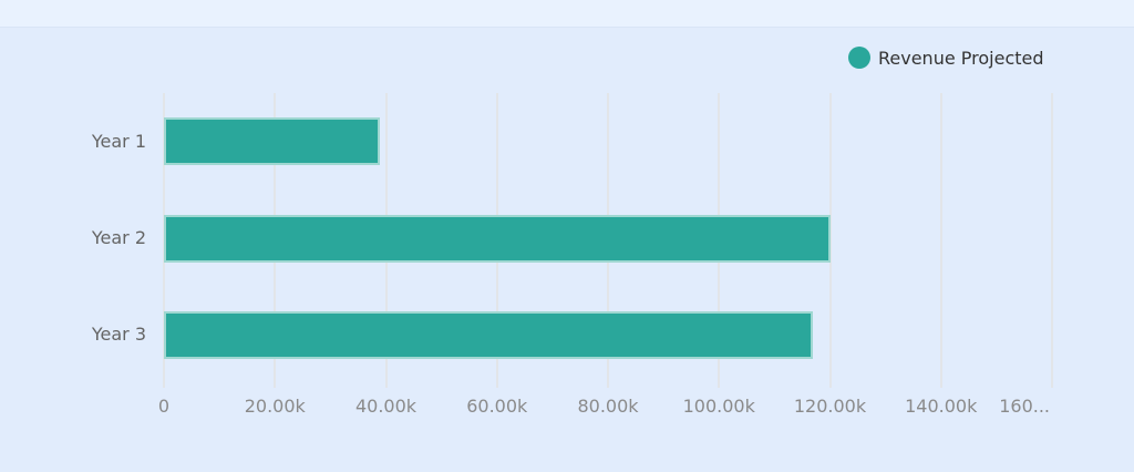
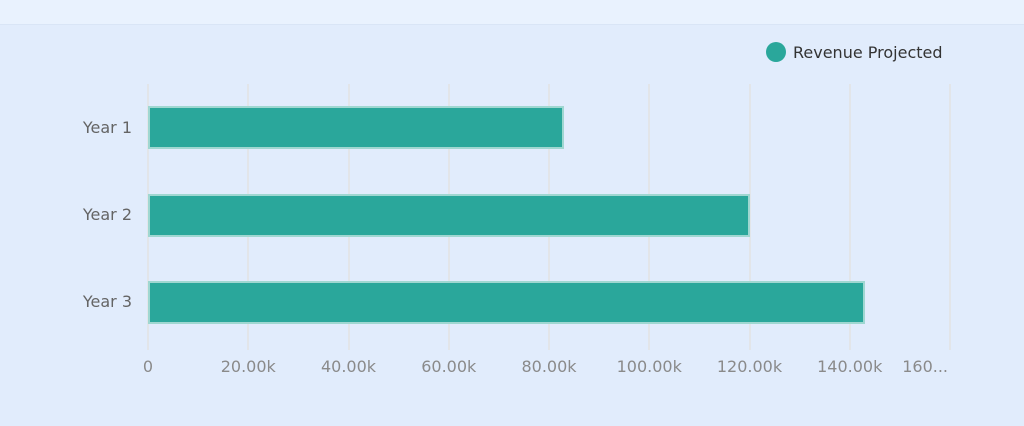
Year 1: 39k -> 83k
Year 3: 117k -> 143k
